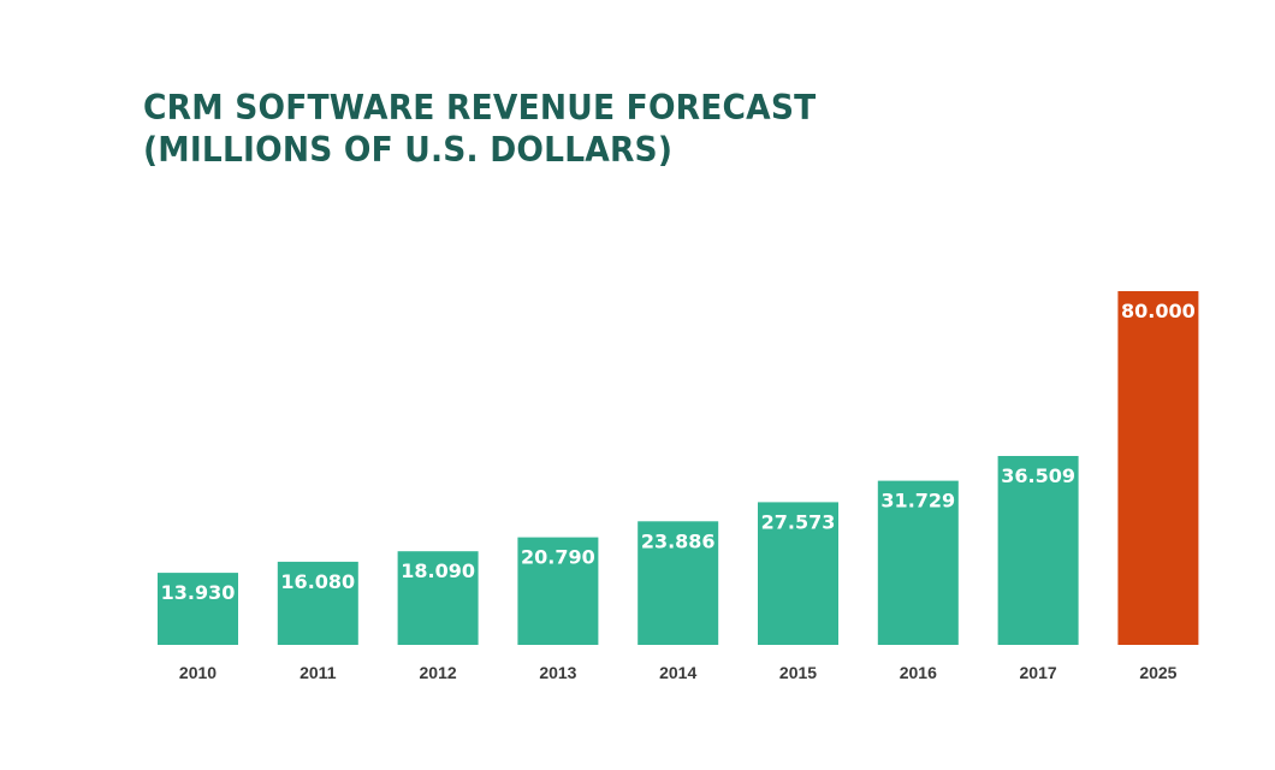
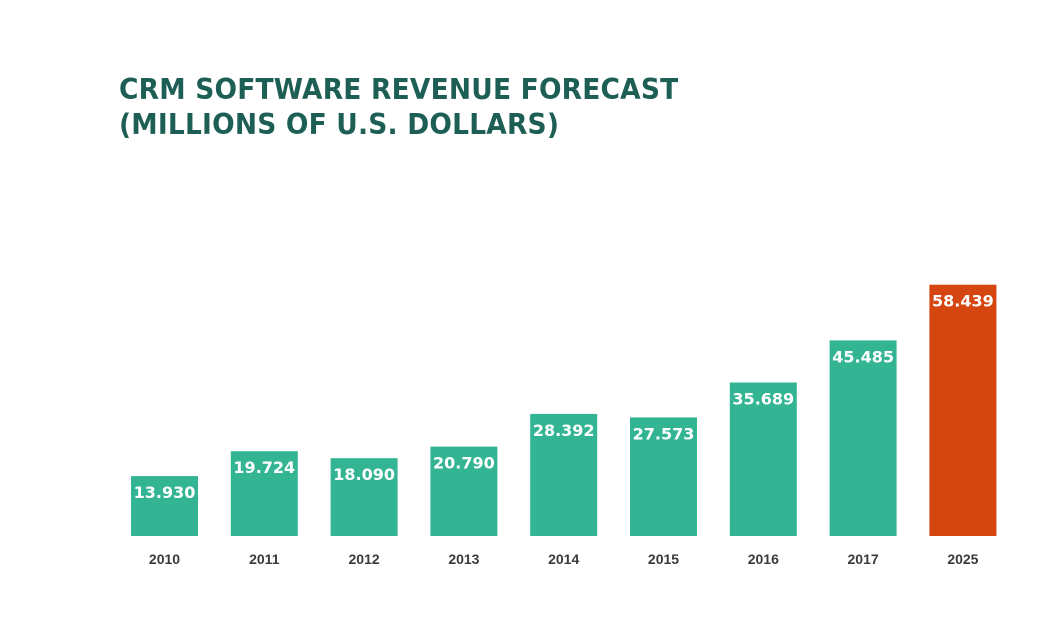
2011: 16.080 -> 19.724
2014: 23.886 -> 28.392
2016: 31.729 -> 35.689
2017: 36.509 -> 45.485
2025: 80.000 -> 58.439
